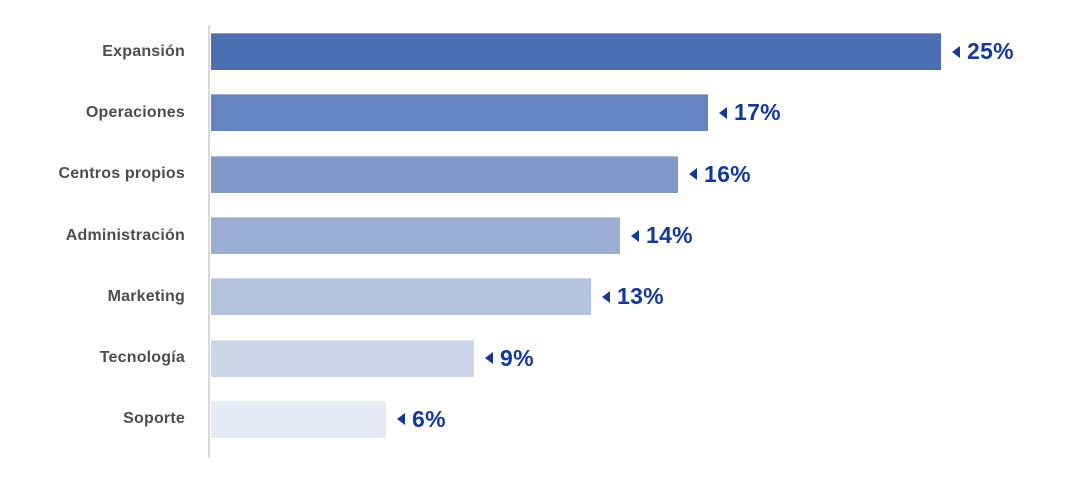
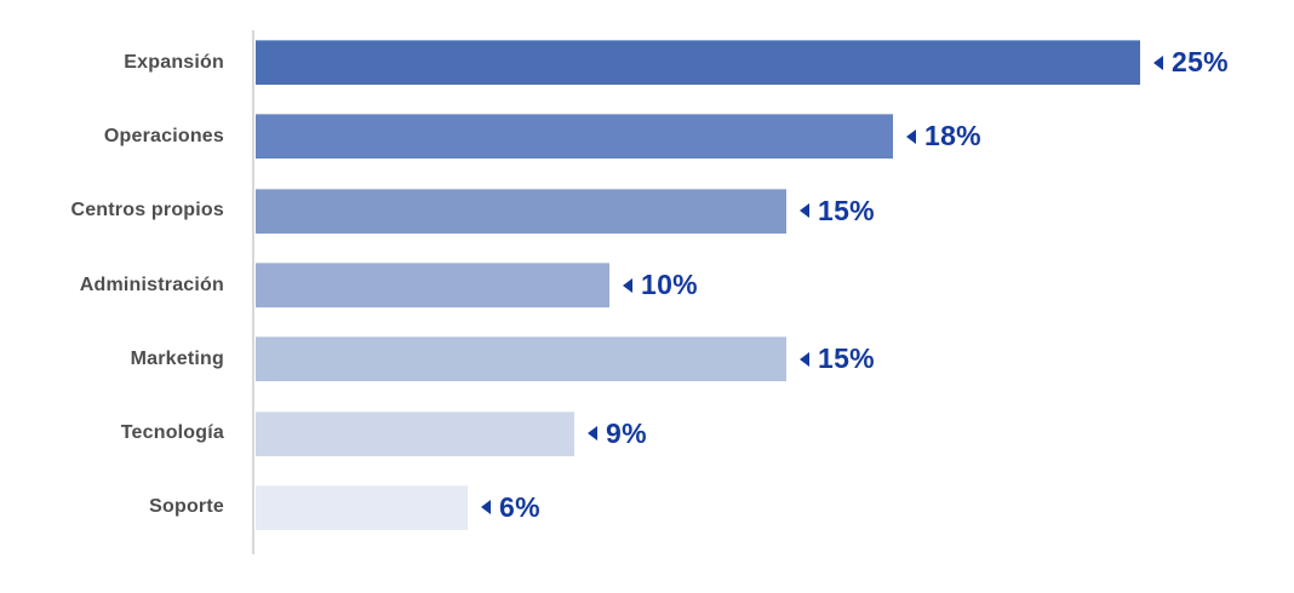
Operaciones: 17% -> 18%
Centros propios: 16% -> 15%
Administración: 14% -> 10%
Marketing: 13% -> 15%
